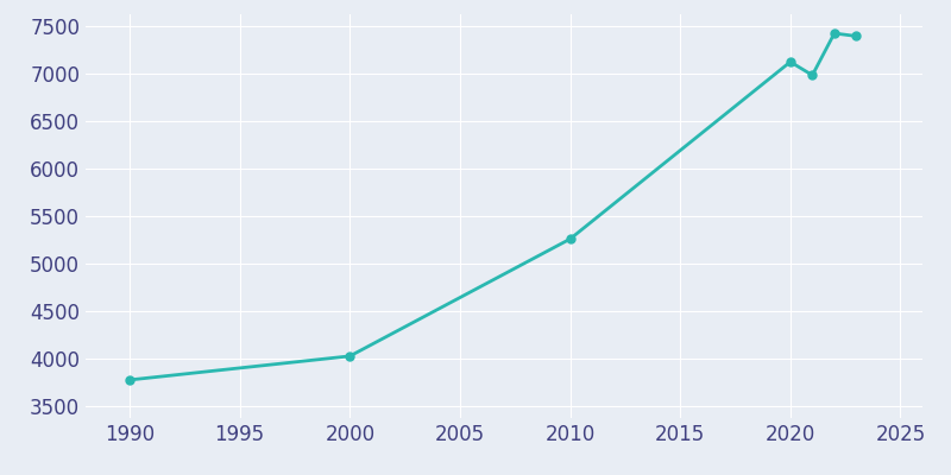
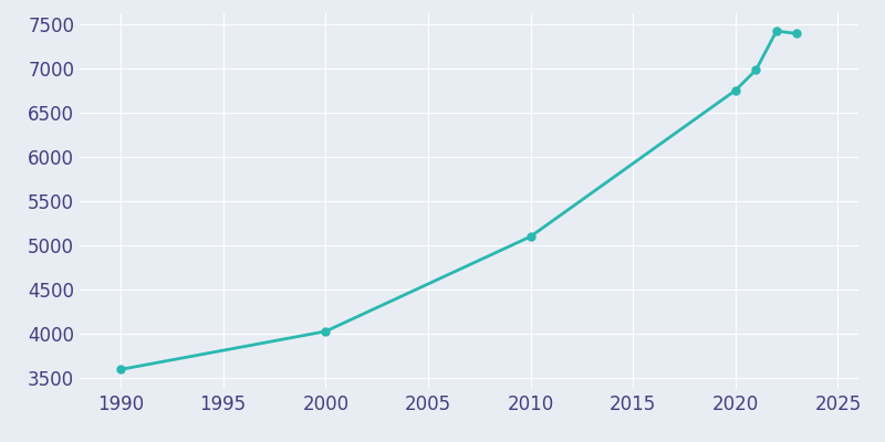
1990: 3780 -> 3600
2010: 5260 -> 5100
2020: 7120 -> 6750
